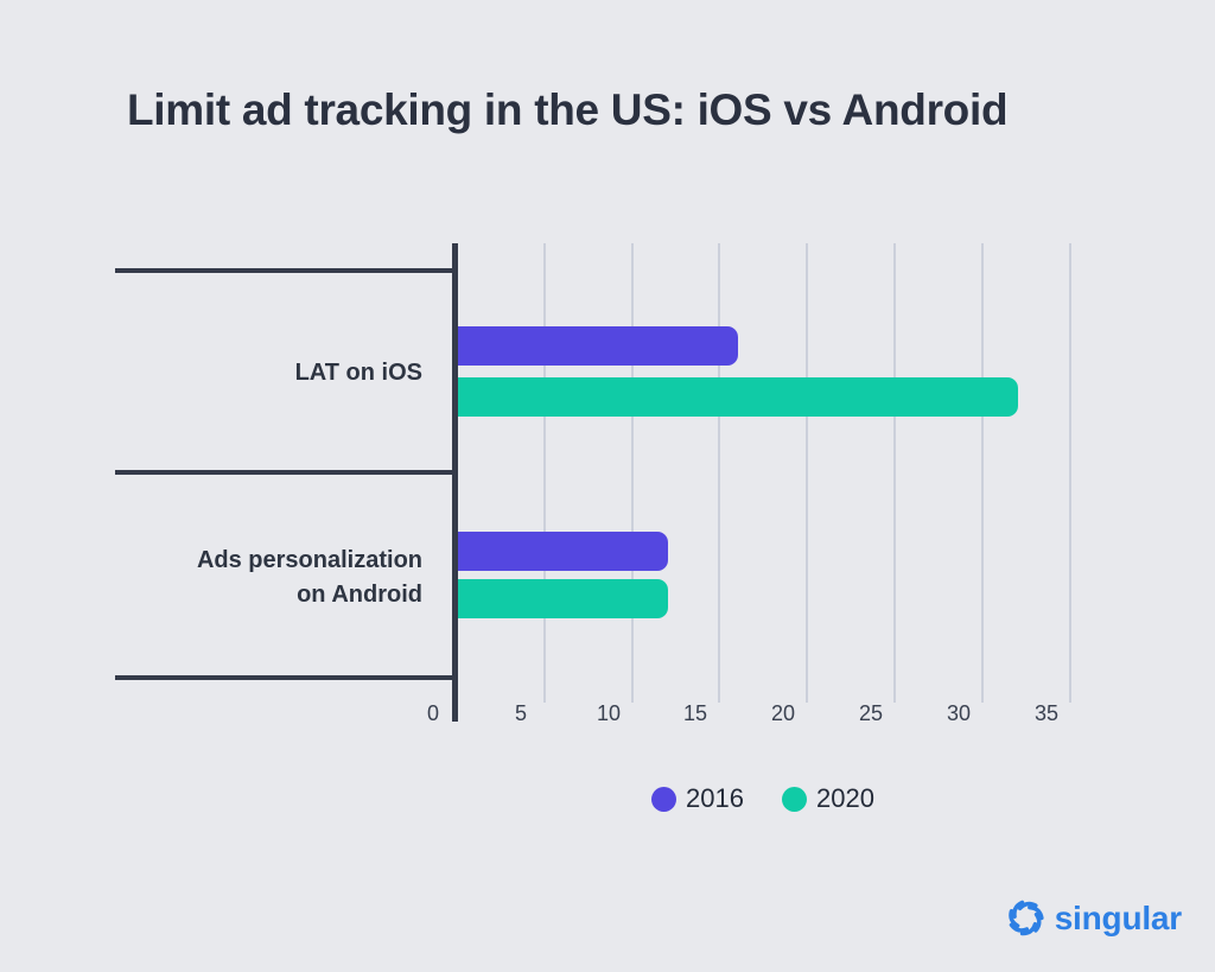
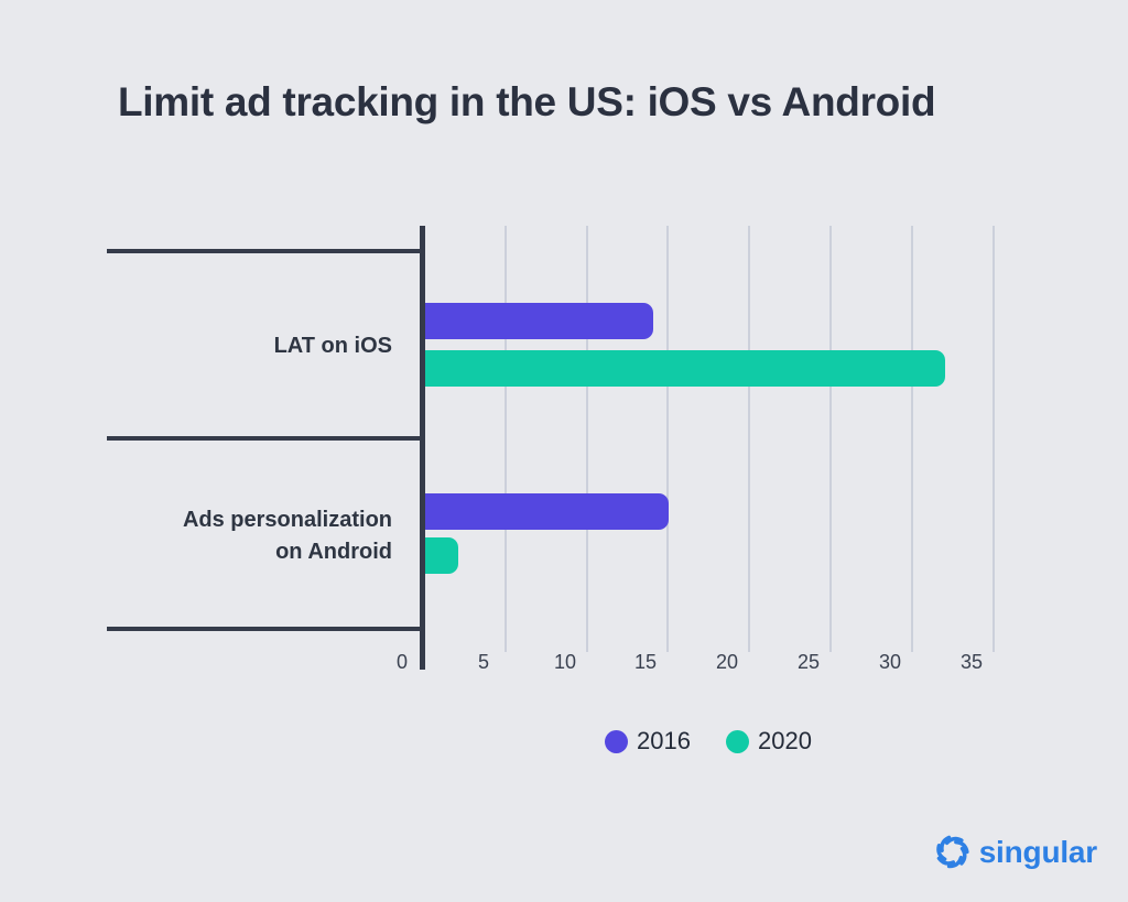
2016/LAT on iOS: 16 -> 14
2016/Ads personalization on Android: 12 -> 15
2020/Ads personalization on Android: 12 -> 2
